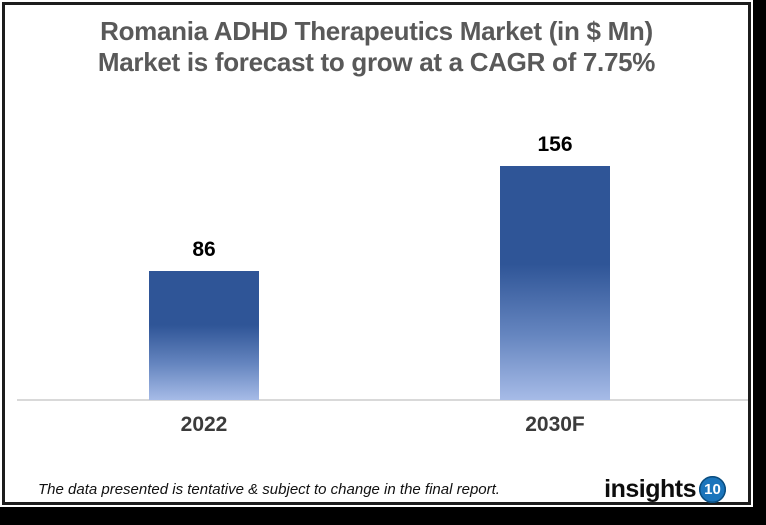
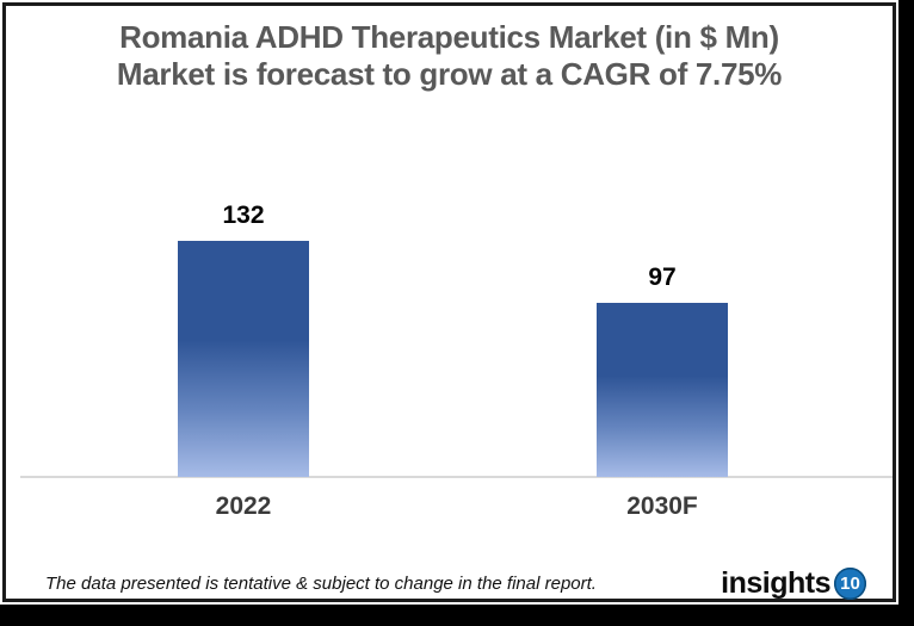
2022: 86 -> 132
2030F: 156 -> 97
